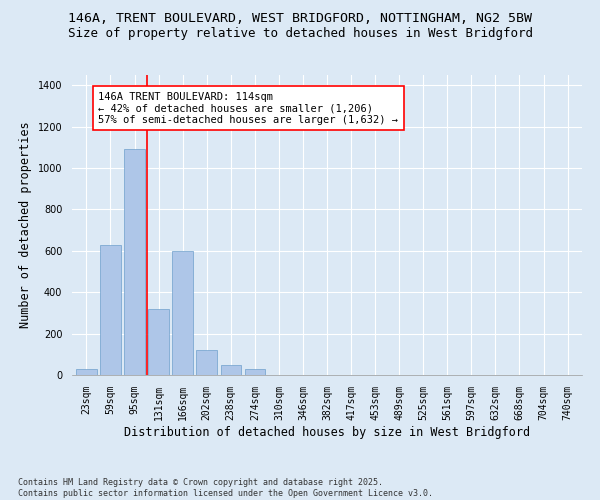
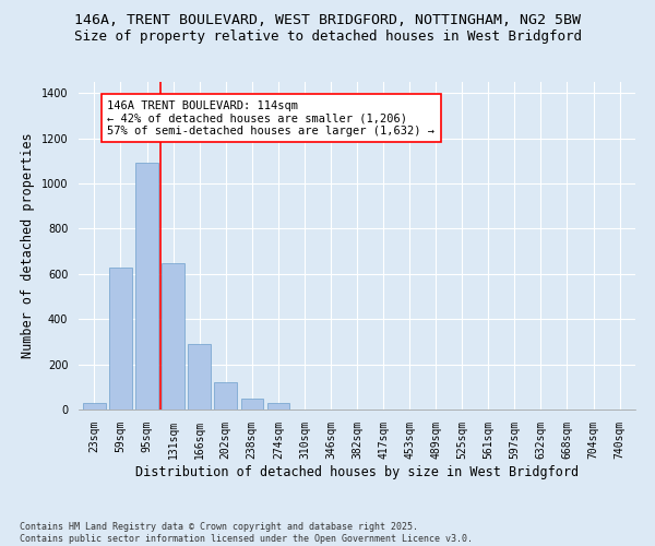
131sqm: 320 -> 650
166sqm: 600 -> 290
